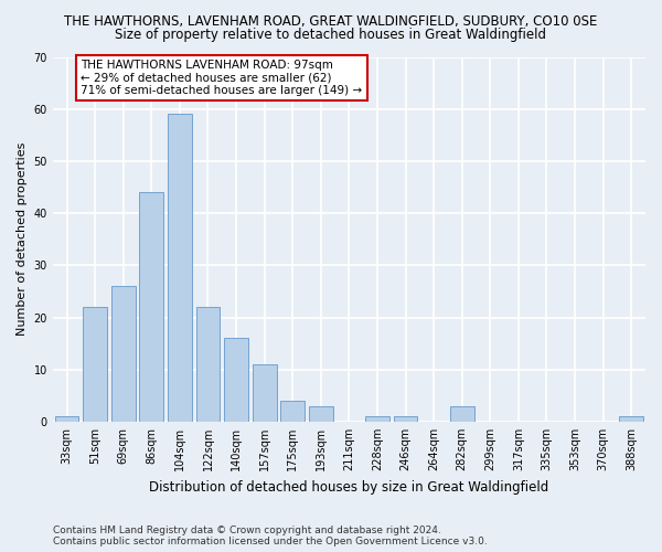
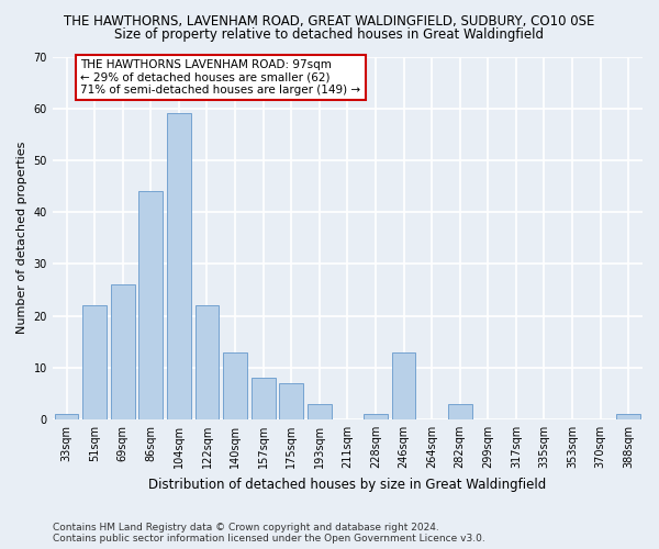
140sqm: 16 -> 13
157sqm: 11 -> 8
175sqm: 4 -> 7
246sqm: 1 -> 13
